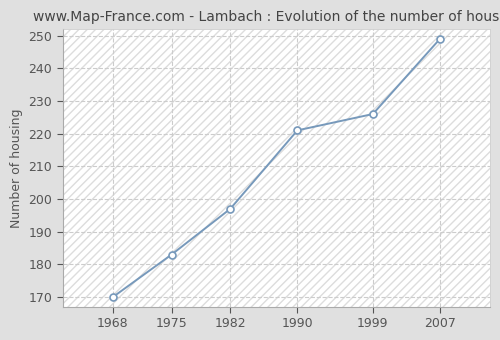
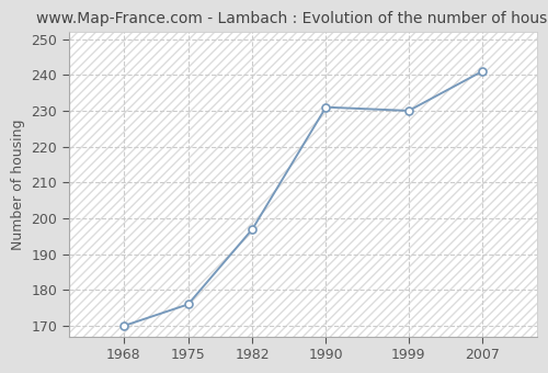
1975: 183 -> 176
1990: 221 -> 231
1999: 226 -> 230
2007: 249 -> 241
